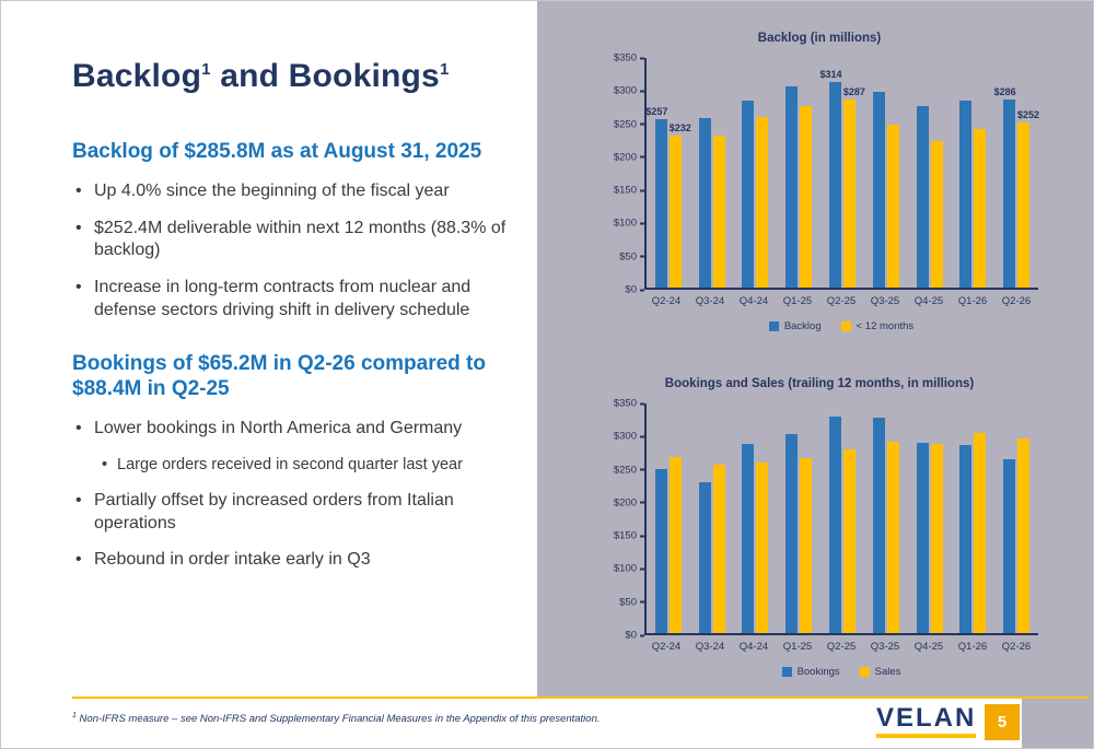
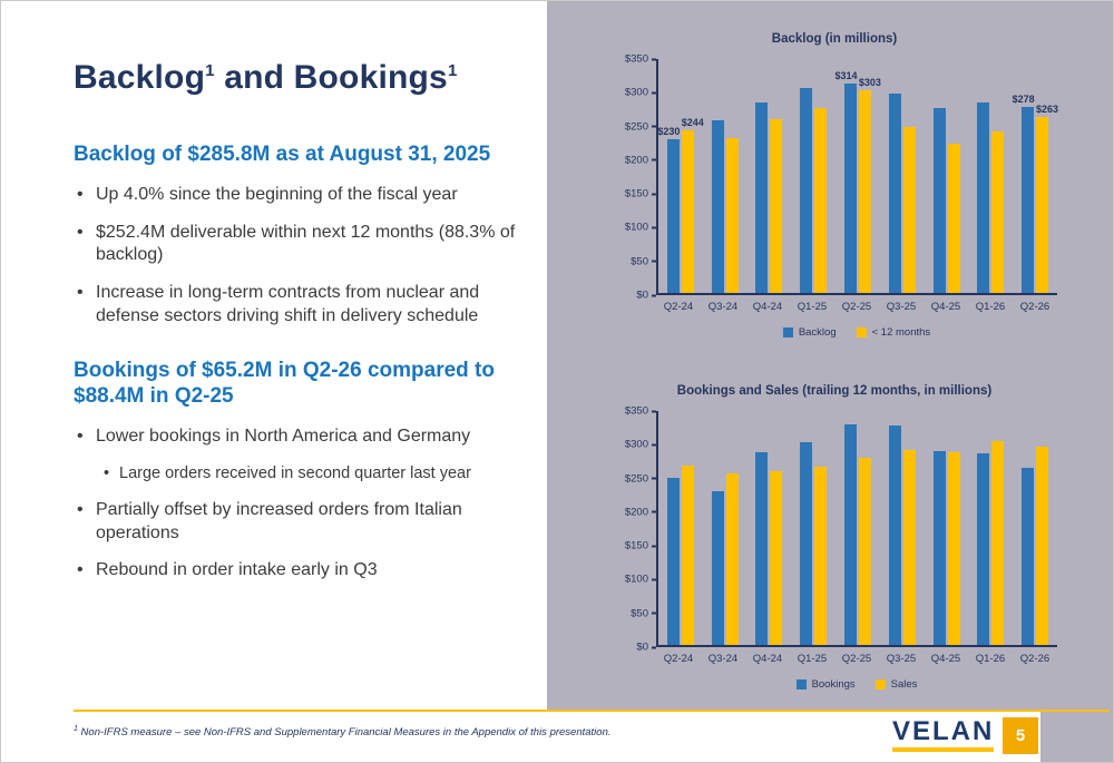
Backlog (in millions)/Backlog/Q2-24: $257 -> $230
Backlog (in millions)/< 12 months/Q2-24: $232 -> $244
Backlog (in millions)/< 12 months/Q2-25: $287 -> $303
Backlog (in millions)/Backlog/Q2-26: $286 -> $278
Backlog (in millions)/< 12 months/Q2-26: $252 -> $263
